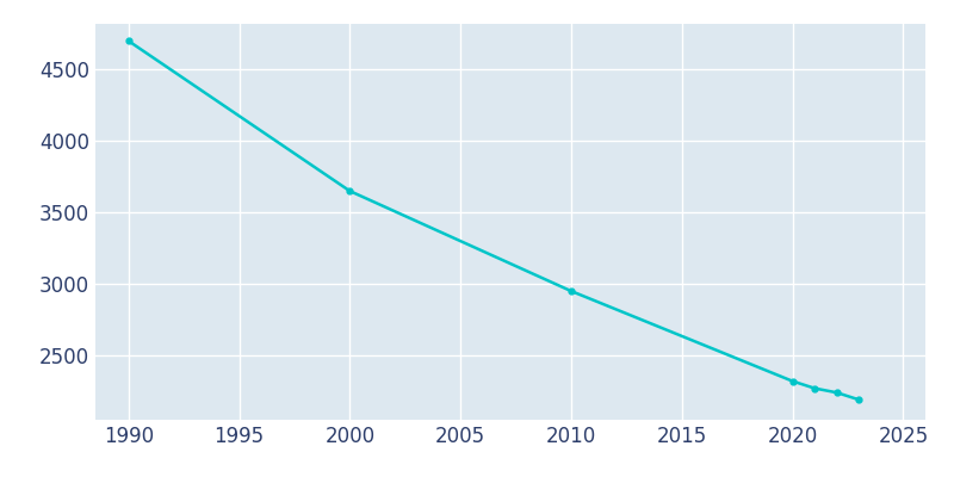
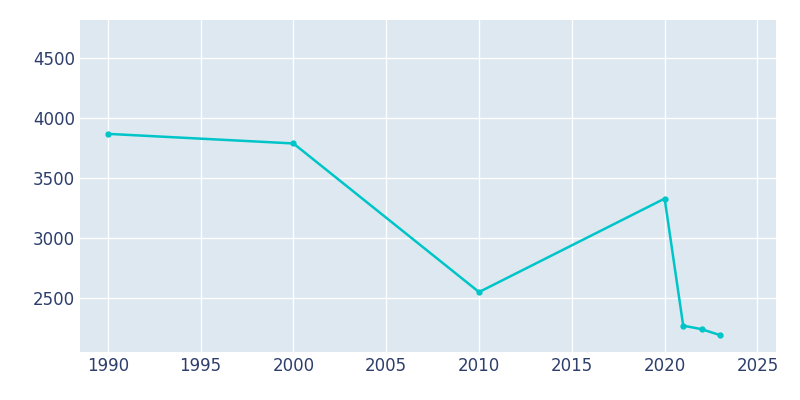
1990: 4700 -> 3870
2000: 3650 -> 3790
2010: 2950 -> 2550
2020: 2320 -> 3330
